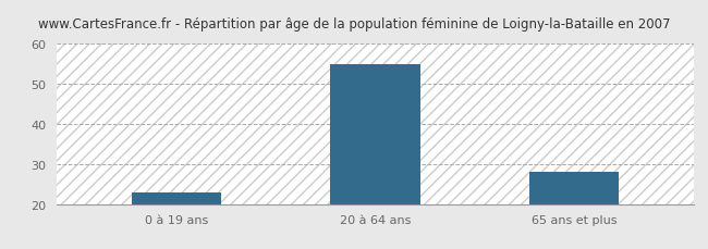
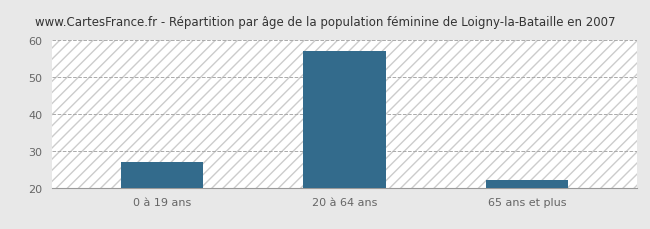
0 à 19 ans: 23 -> 27
20 à 64 ans: 55 -> 57
65 ans et plus: 28 -> 22
